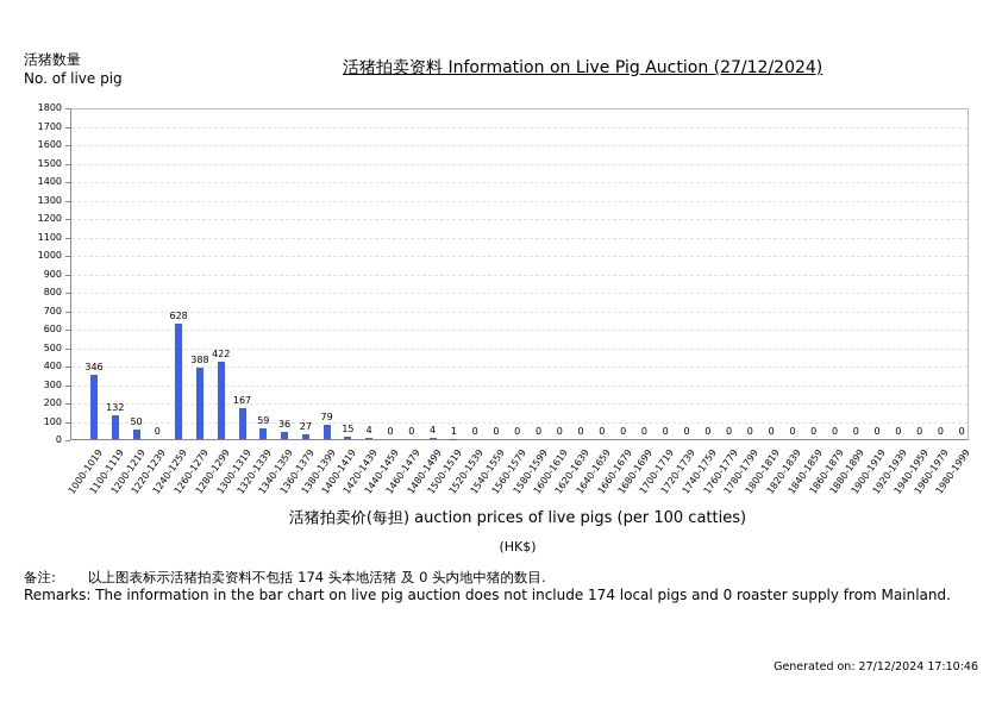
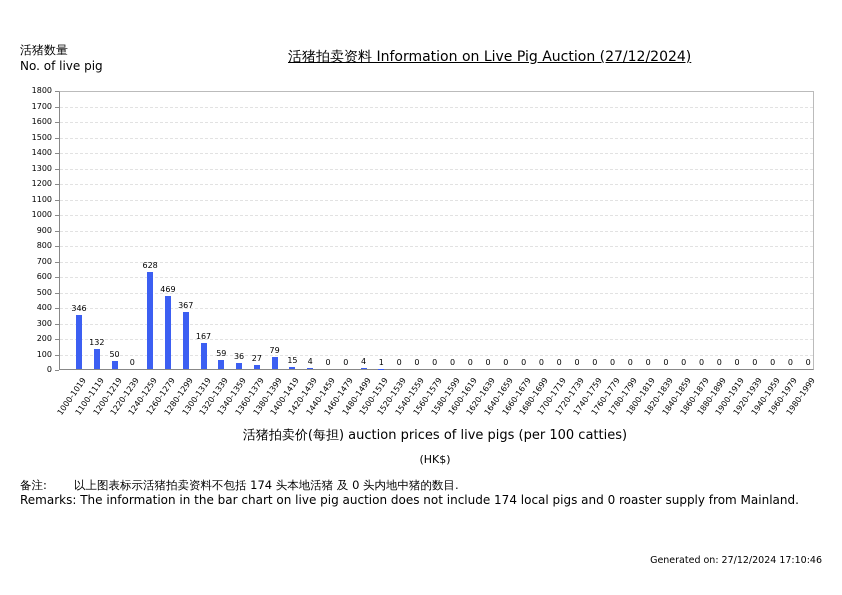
1260-1279: 388 -> 469
1280-1299: 422 -> 367
